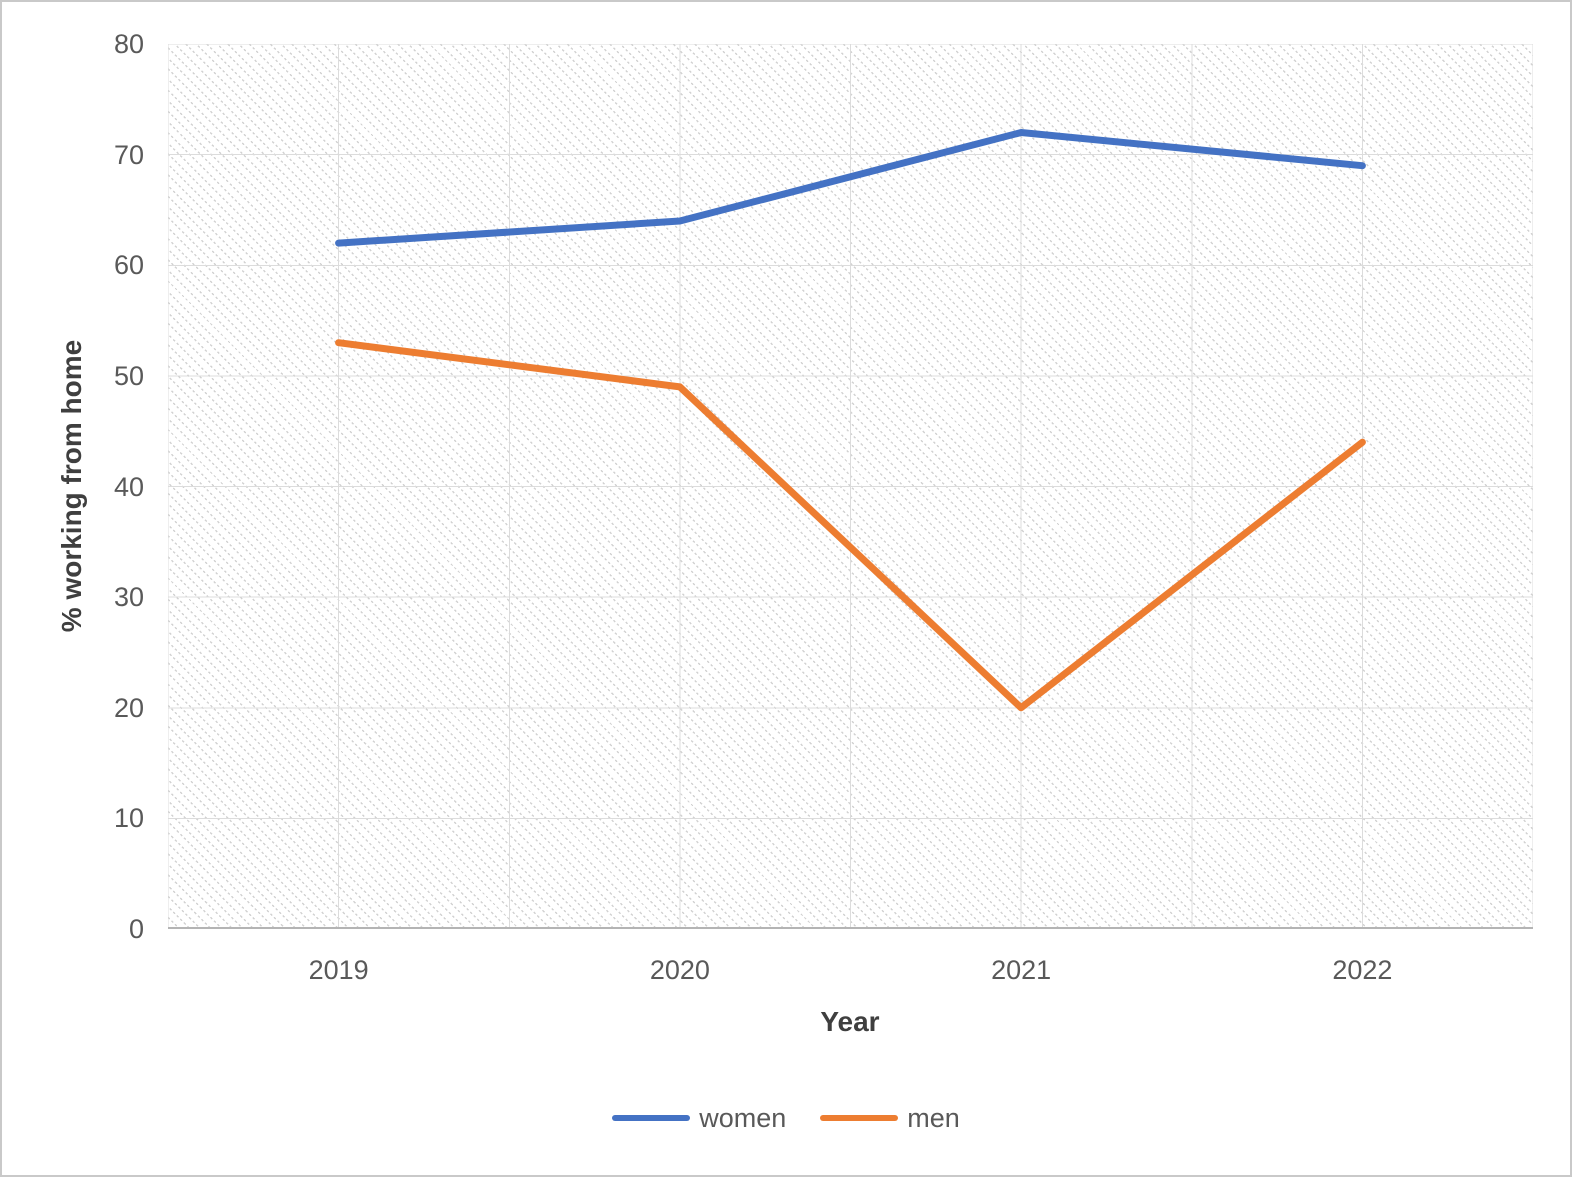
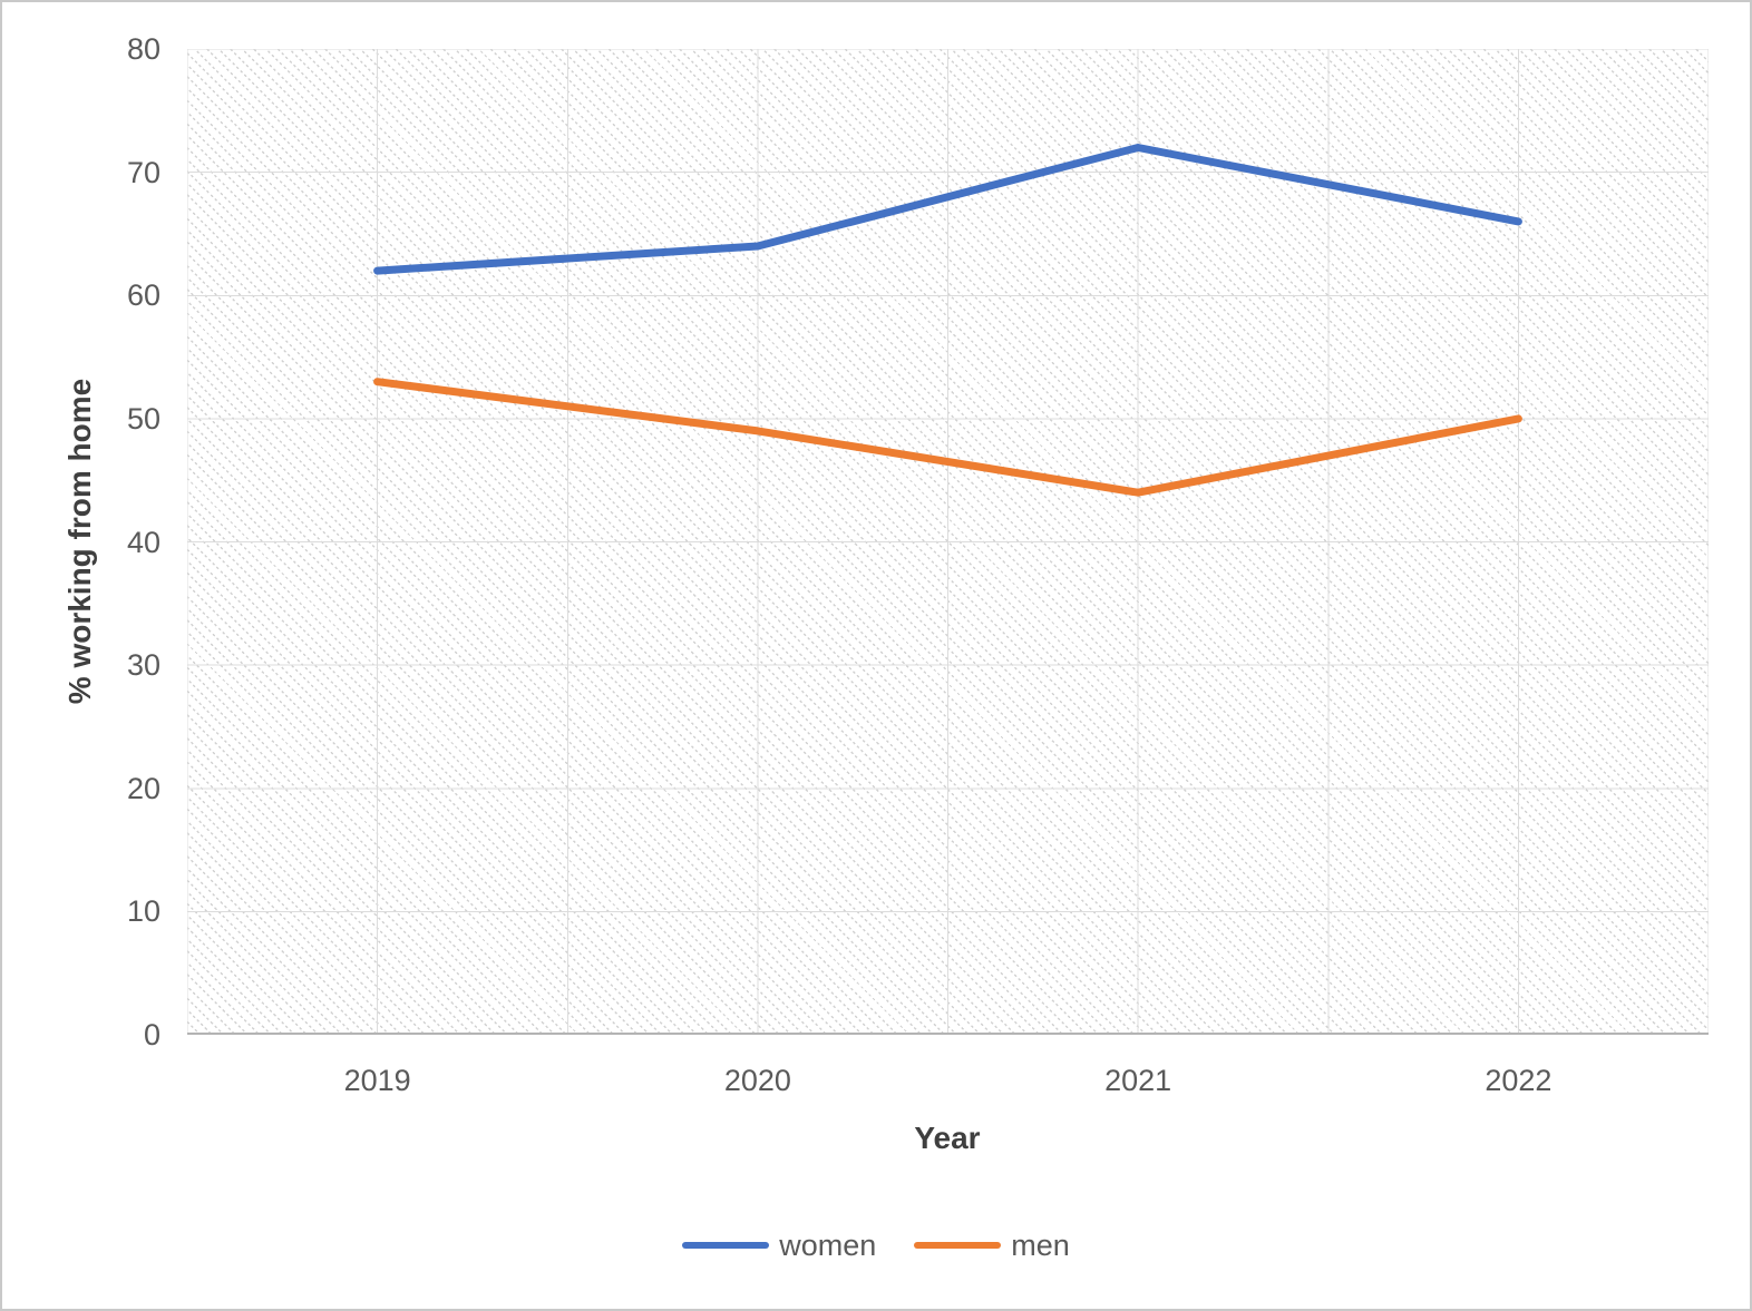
men/2021: 20 -> 44
women/2022: 69 -> 66
men/2022: 44 -> 50
